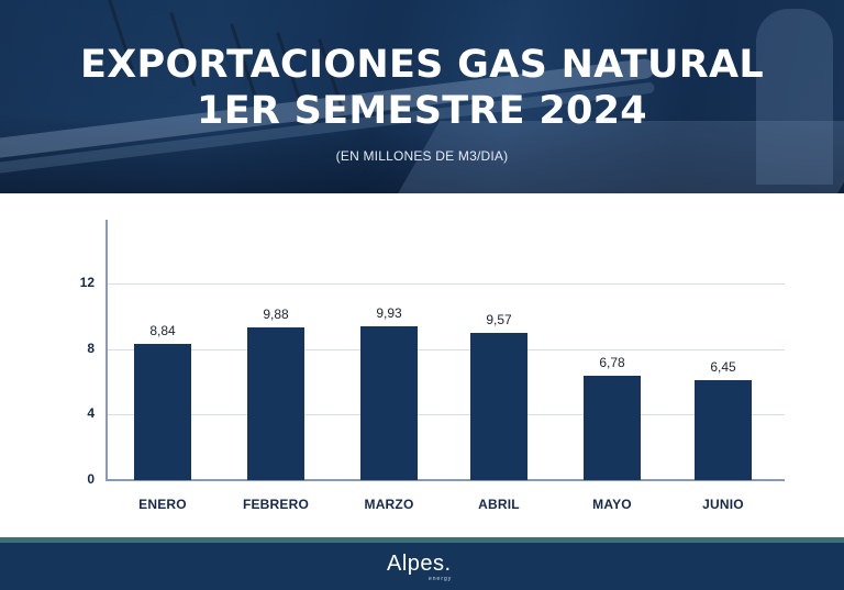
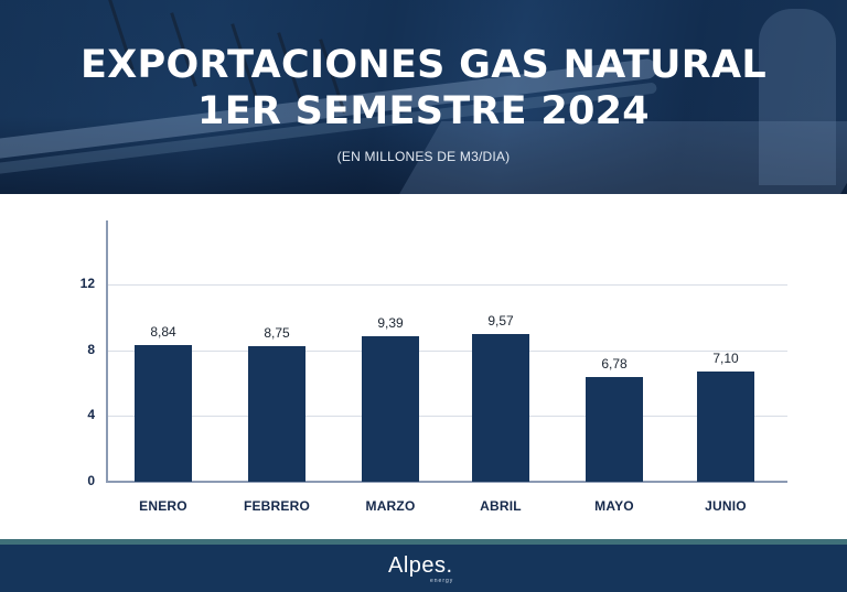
FEBRERO: 9,88 -> 8,75
MARZO: 9,93 -> 9,39
JUNIO: 6,45 -> 7,10
